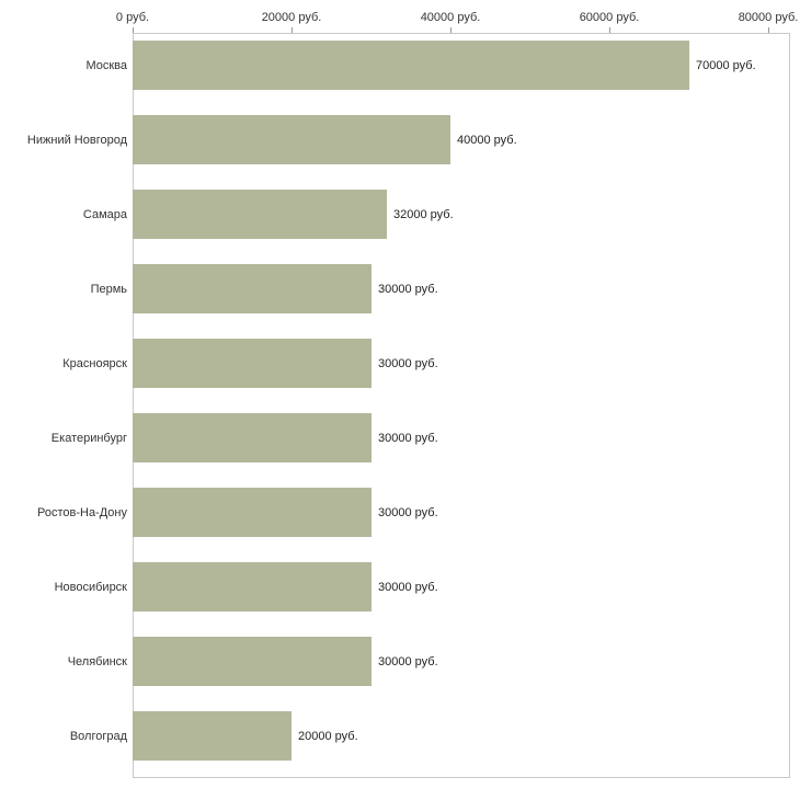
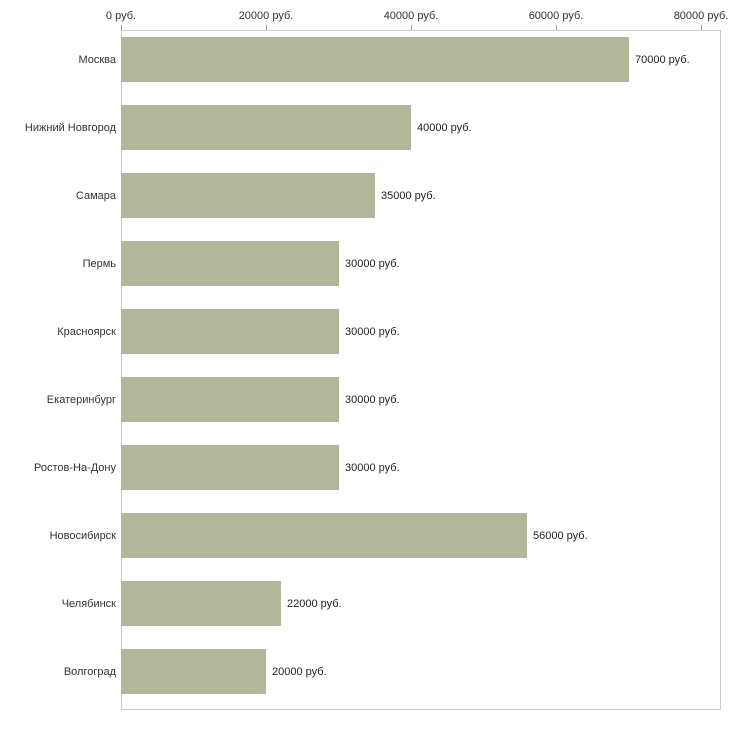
Самара: 32000 -> 35000
Новосибирск: 30000 -> 56000
Челябинск: 30000 -> 22000
